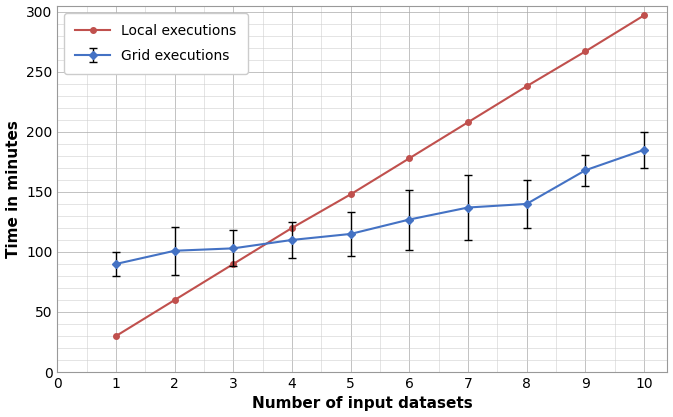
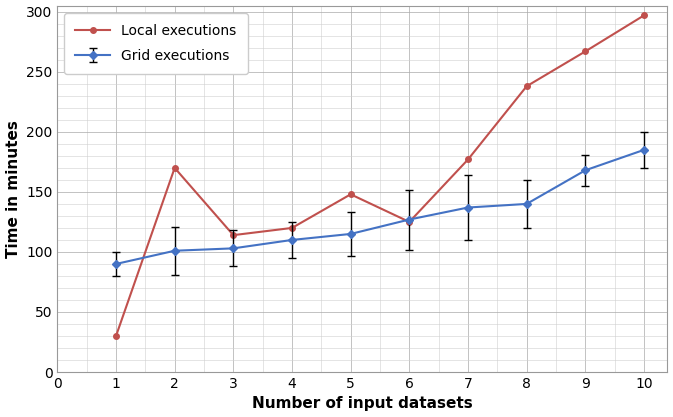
Local executions/2: 60 -> 170
Local executions/3: 90 -> 114
Local executions/6: 178 -> 125
Local executions/7: 208 -> 177
